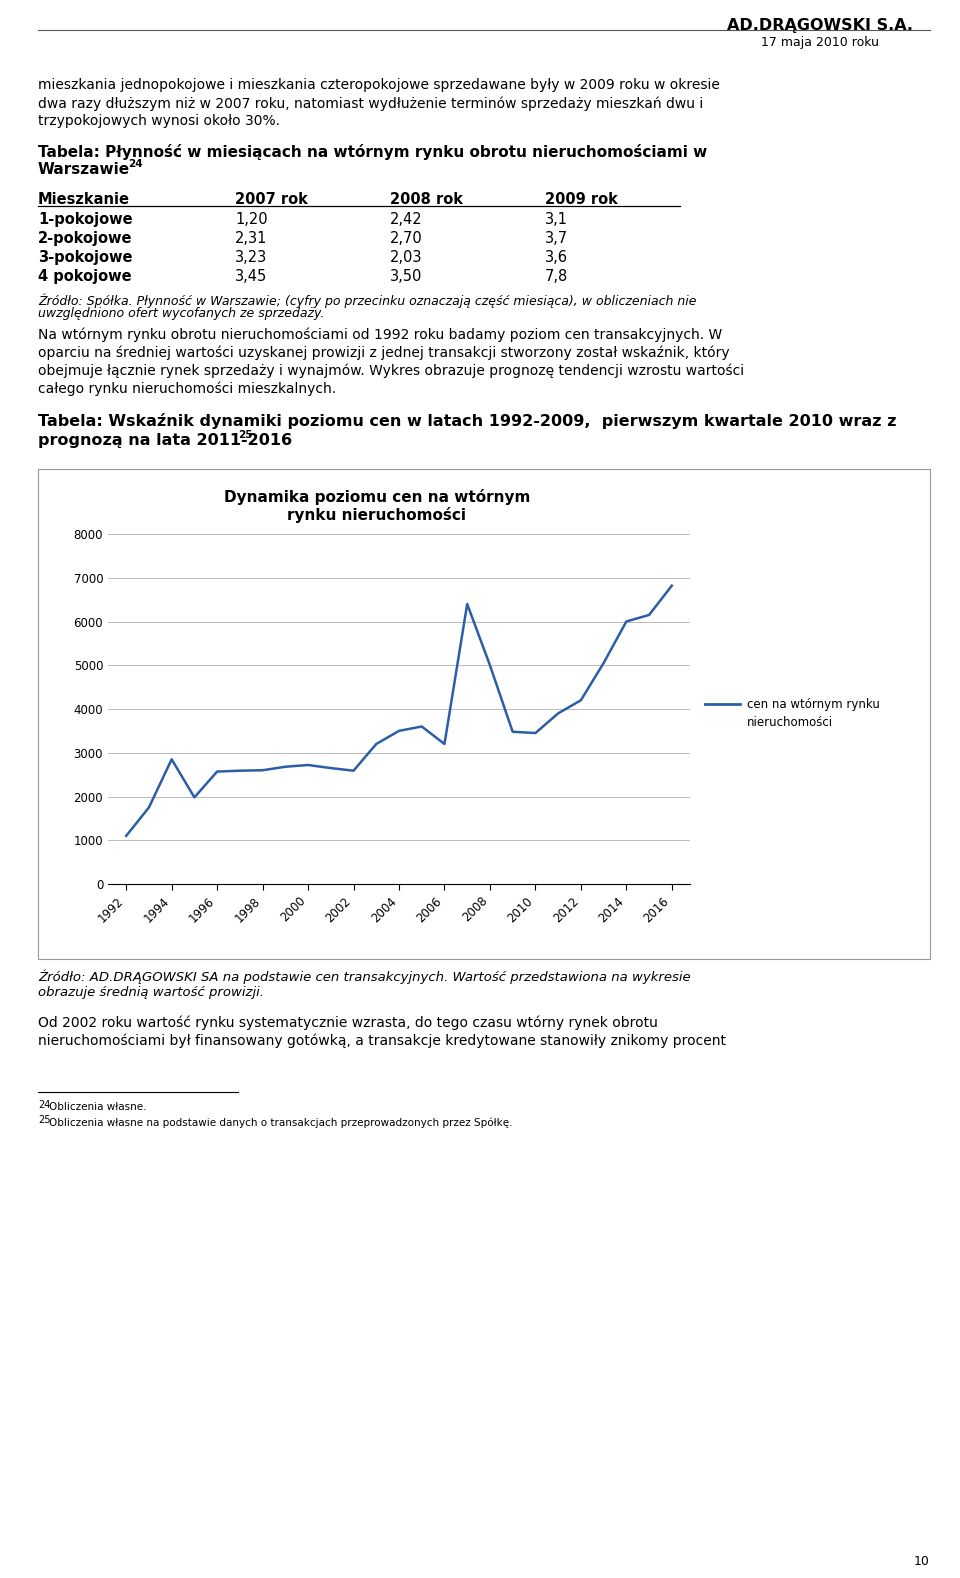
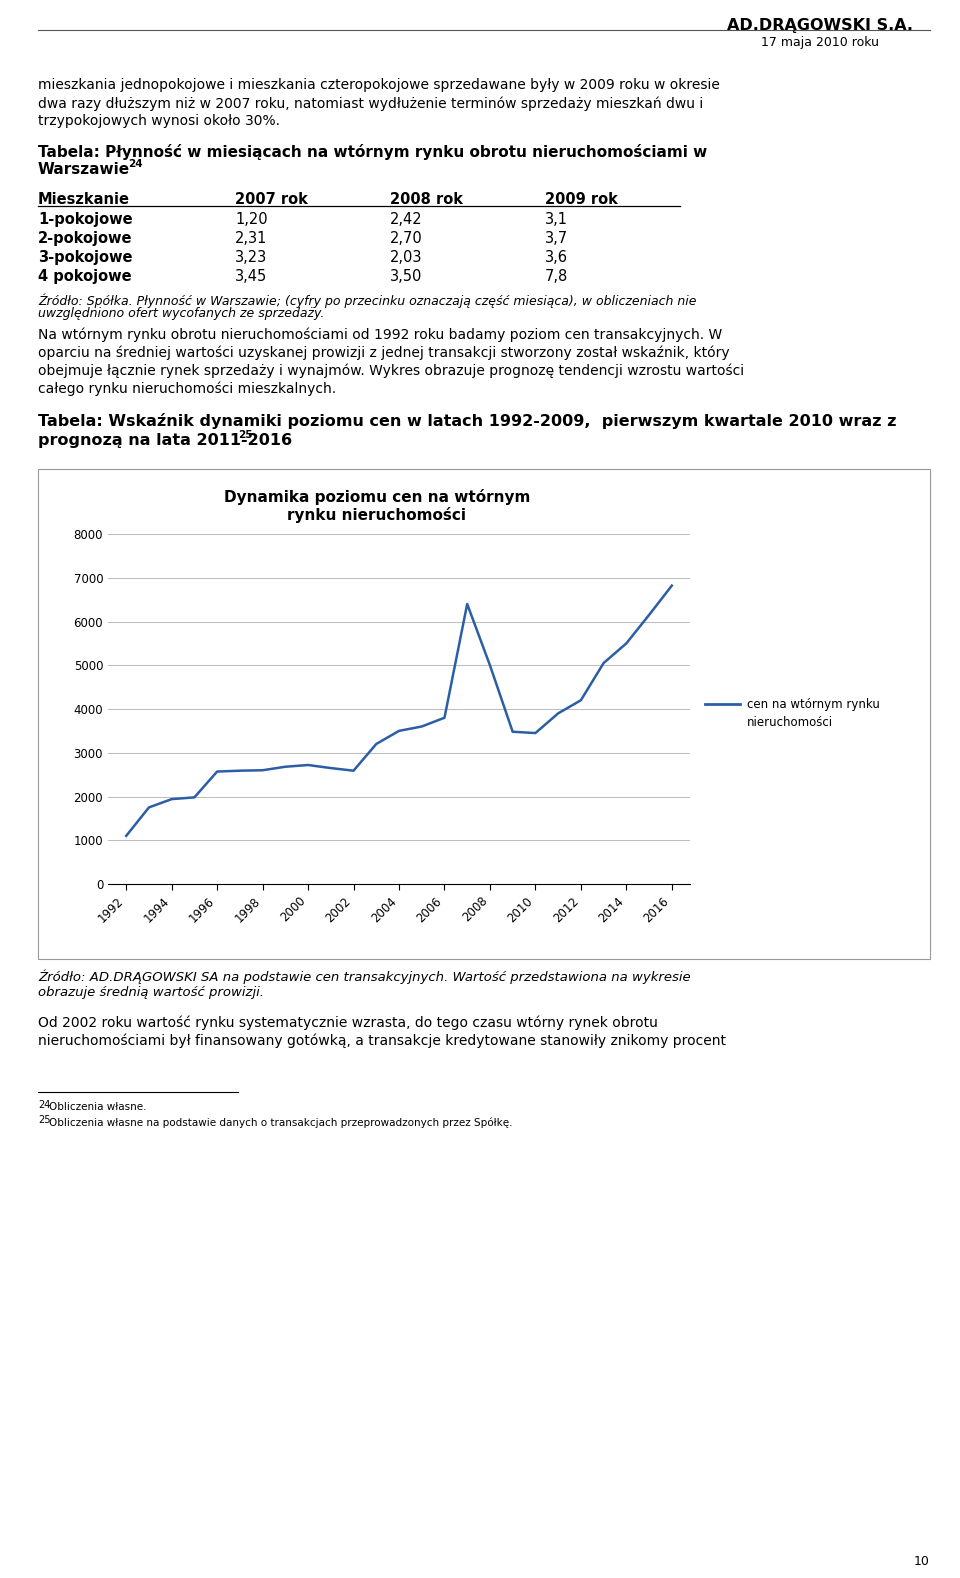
1994: 2850 -> 1940
2006: 3200 -> 3800
2014: 6000 -> 5500
